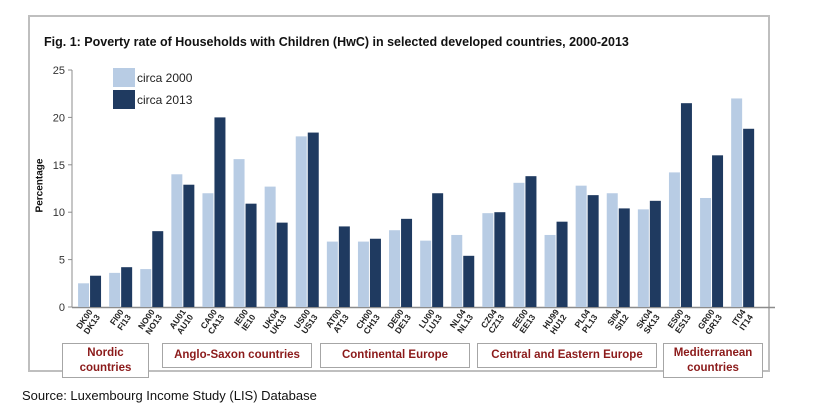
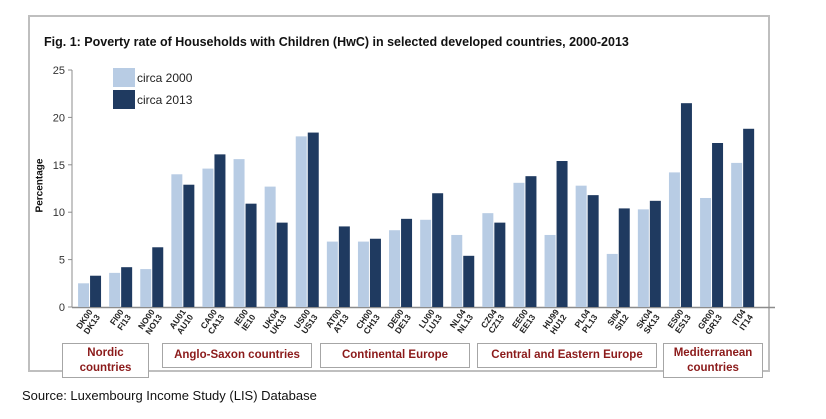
circa 2013/NO00 NO13: 8 -> 6
circa 2000/CA00 CA13: 12 -> 15
circa 2013/CA00 CA13: 20 -> 16
circa 2000/LU00 LU13: 7 -> 9
circa 2013/CZ04 CZ13: 10 -> 9
circa 2013/HU99 HU12: 9 -> 15
circa 2000/SI04 SI12: 12 -> 6
circa 2013/GR00 GR13: 16 -> 17
circa 2000/IT04 IT14: 22 -> 15
